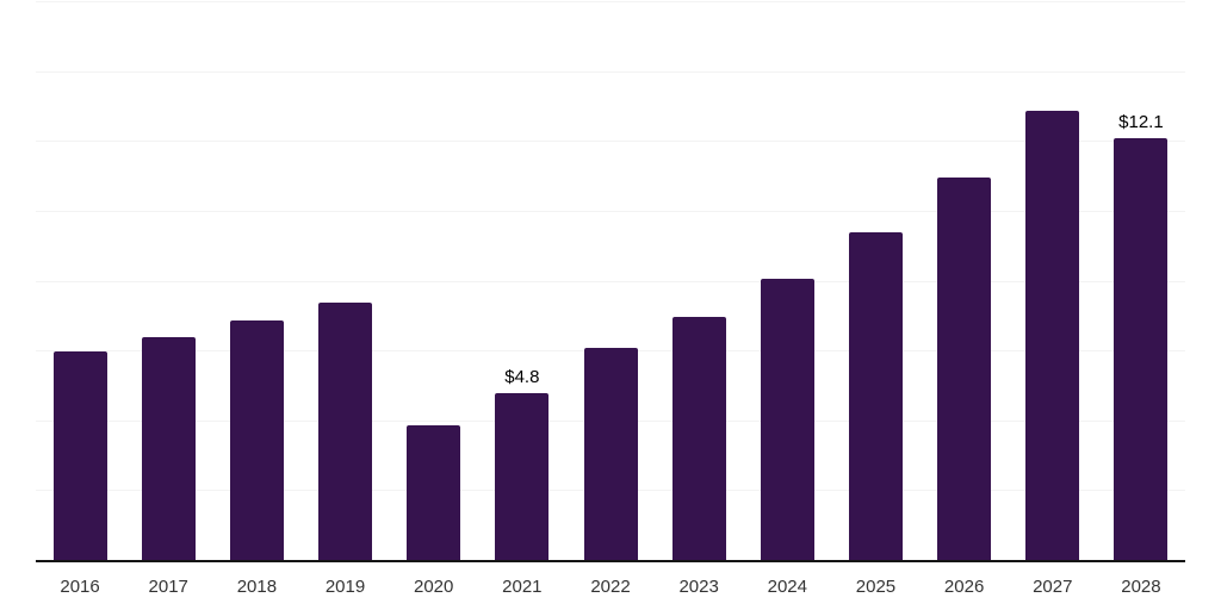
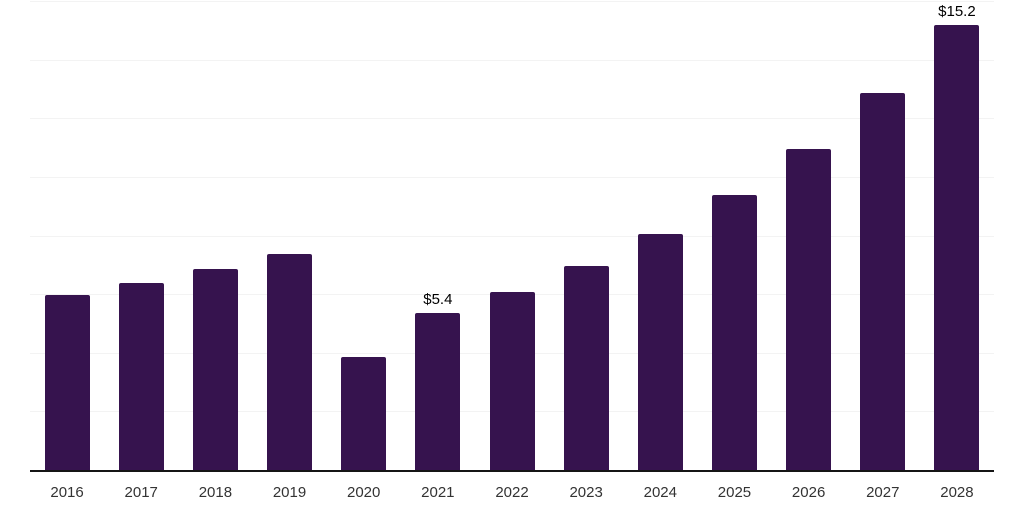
2021: $4.8 -> $5.4
2028: $12.1 -> $15.2
